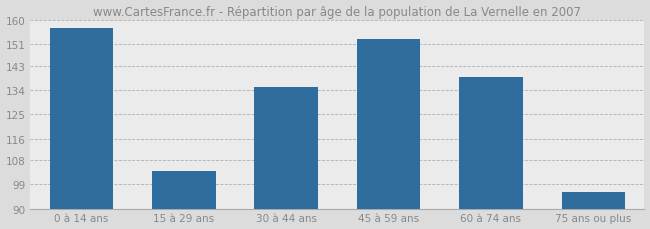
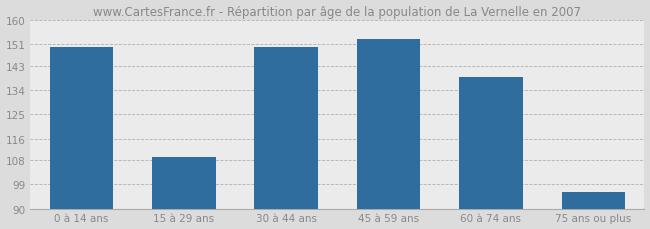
0 à 14 ans: 157 -> 150
15 à 29 ans: 104 -> 109
30 à 44 ans: 135 -> 150
